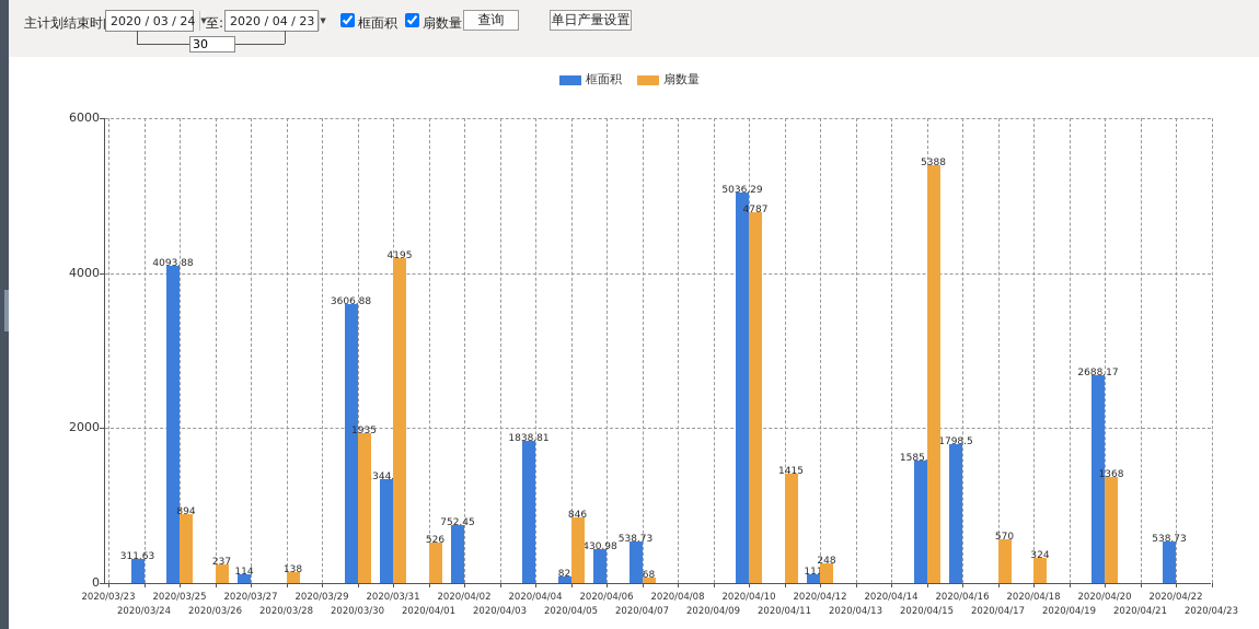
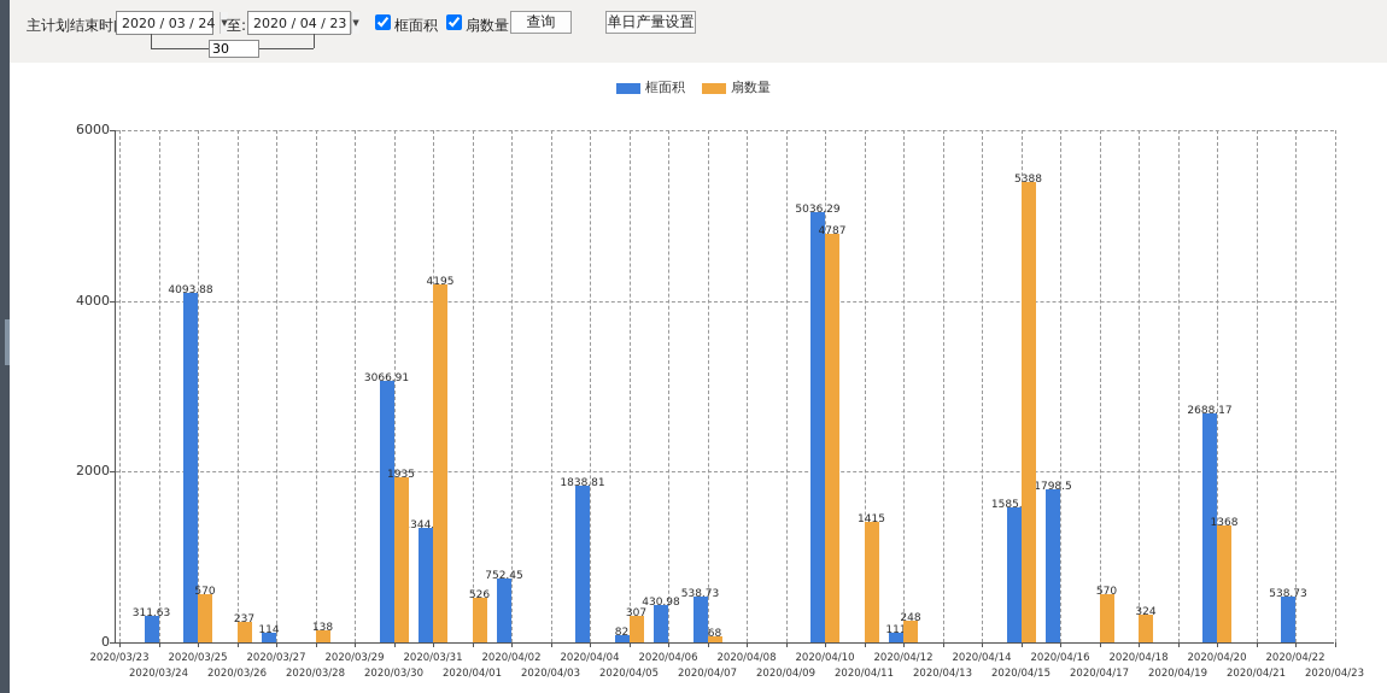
扇数量/2020/03/25: 894 -> 570
框面积/2020/03/30: 3606.88 -> 3066.91
扇数量/2020/04/05: 846 -> 307
